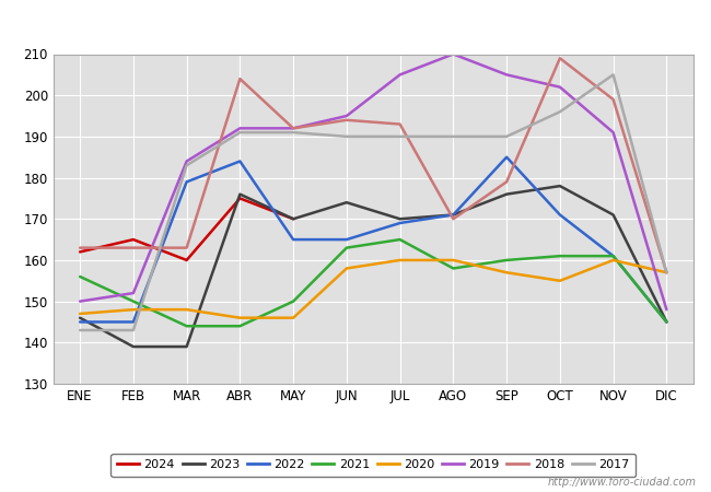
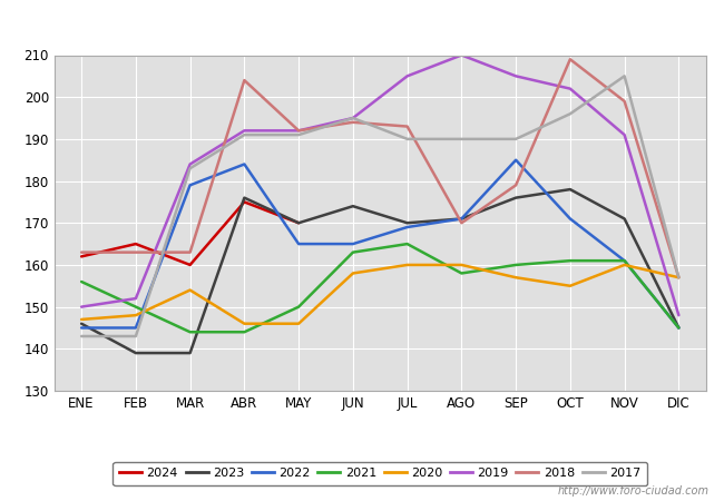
2020/MAR: 148 -> 154
2017/JUN: 190 -> 195
